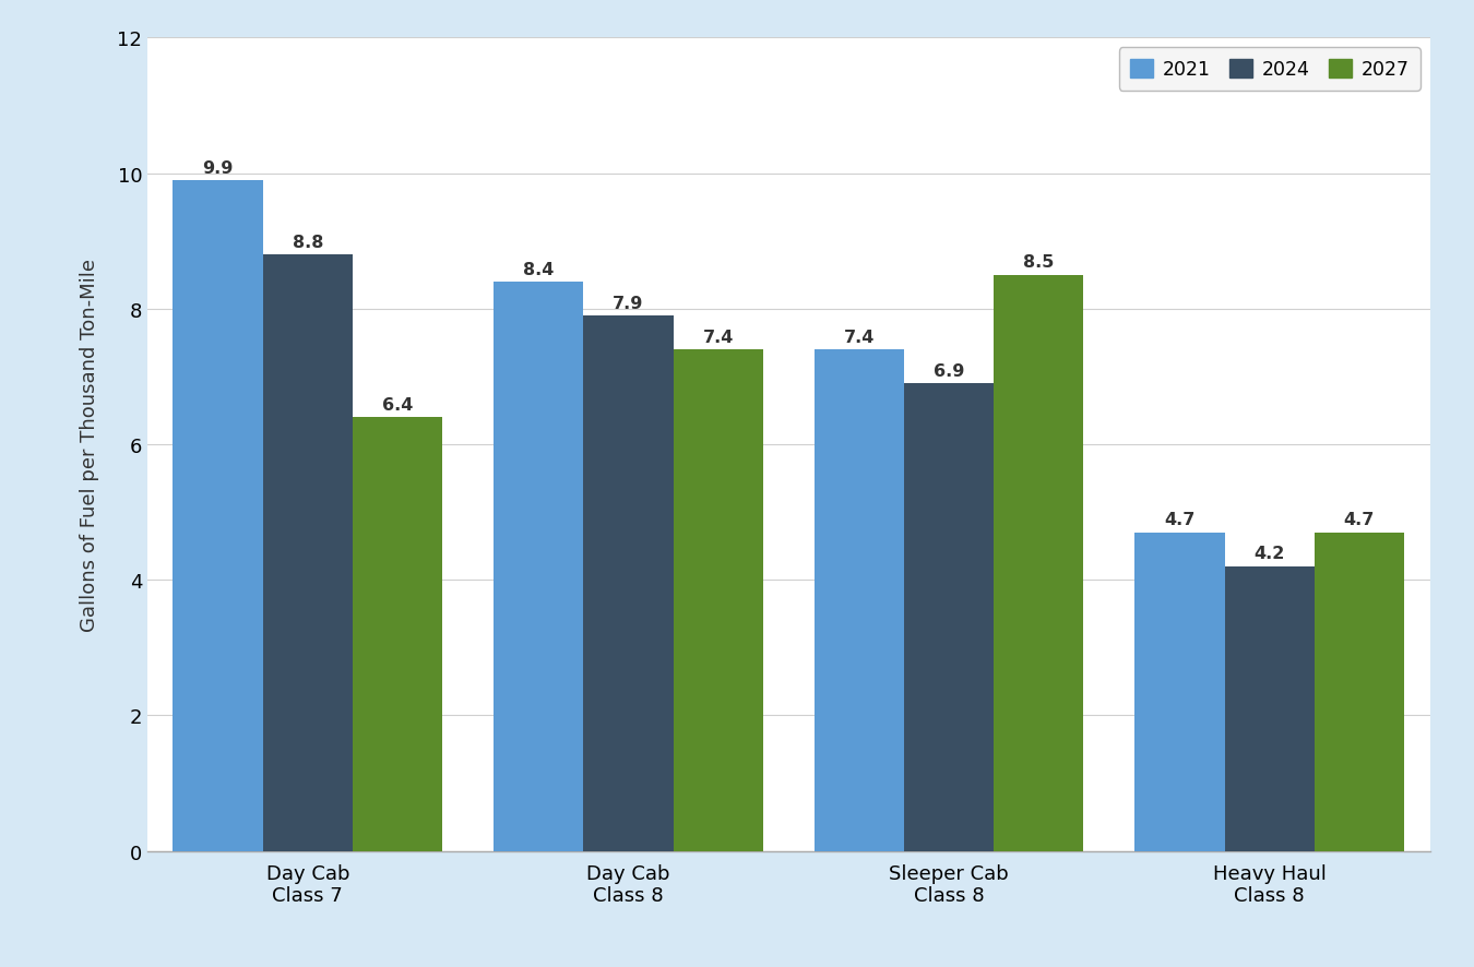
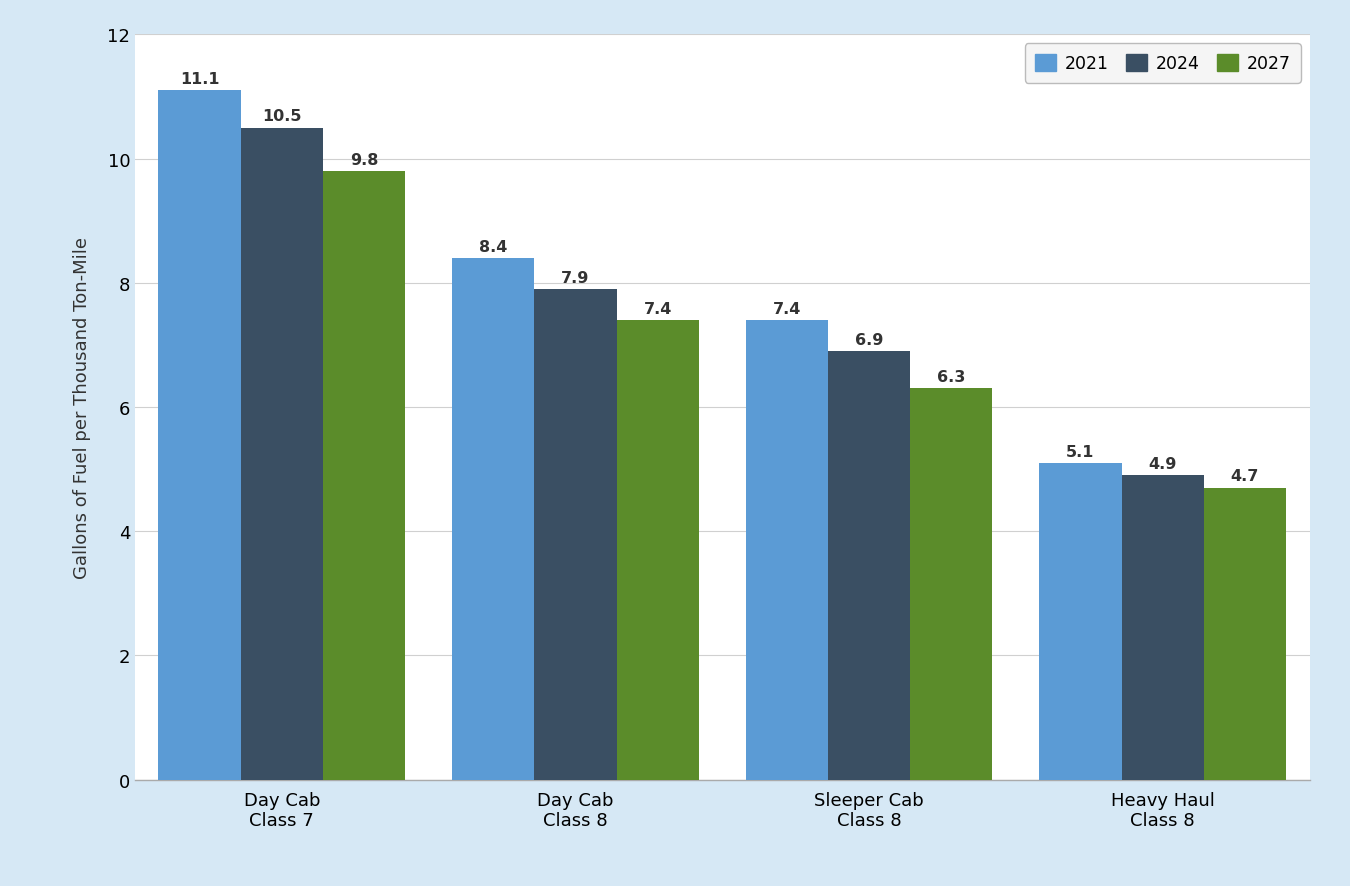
2021/Day Cab Class 7: 9.9 -> 11.1
2024/Day Cab Class 7: 8.8 -> 10.5
2027/Day Cab Class 7: 6.4 -> 9.8
2027/Sleeper Cab Class 8: 8.5 -> 6.3
2021/Heavy Haul Class 8: 4.7 -> 5.1
2024/Heavy Haul Class 8: 4.2 -> 4.9
